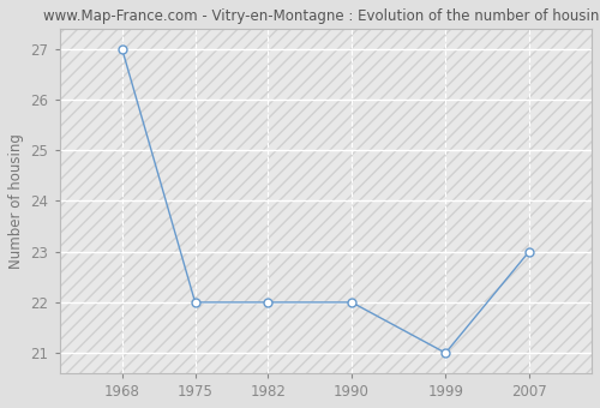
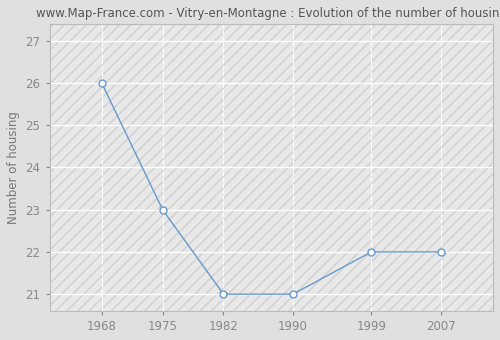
1968: 27 -> 26
1975: 22 -> 23
1982: 22 -> 21
1990: 22 -> 21
1999: 21 -> 22
2007: 23 -> 22
